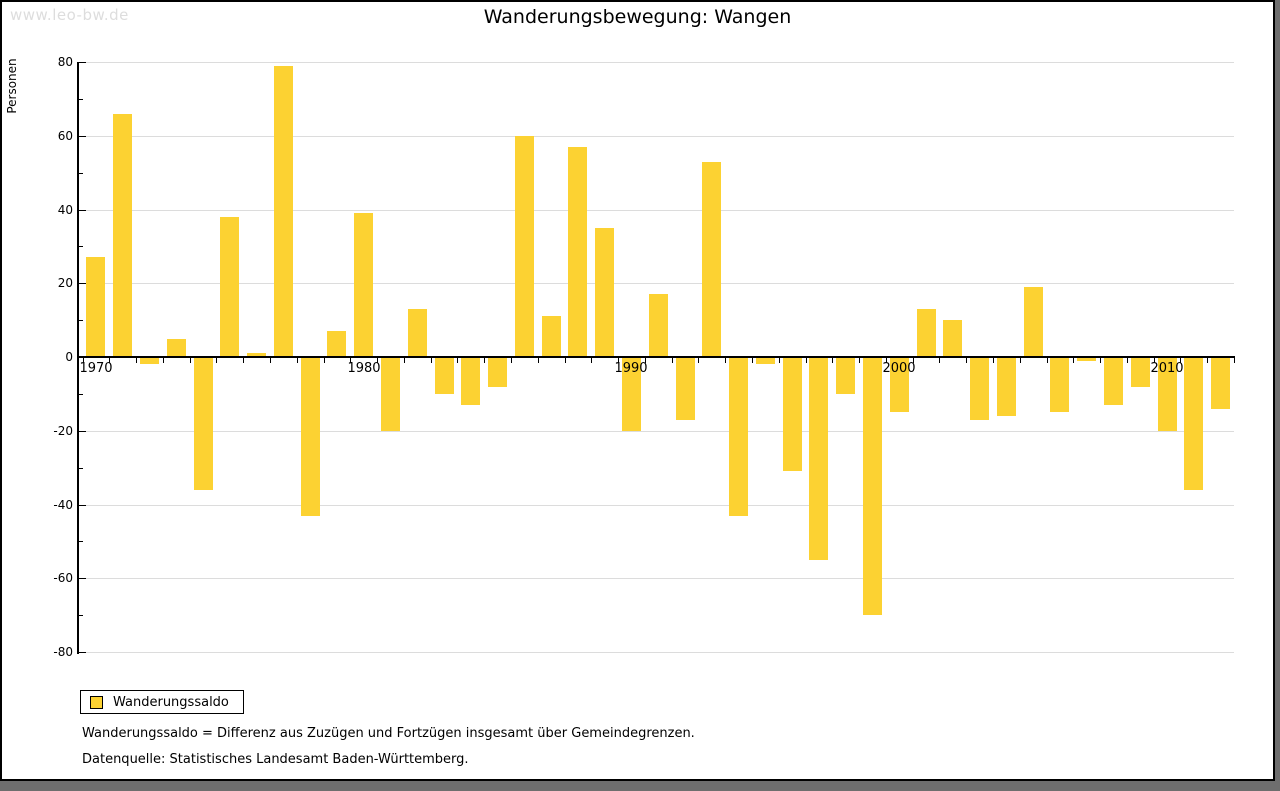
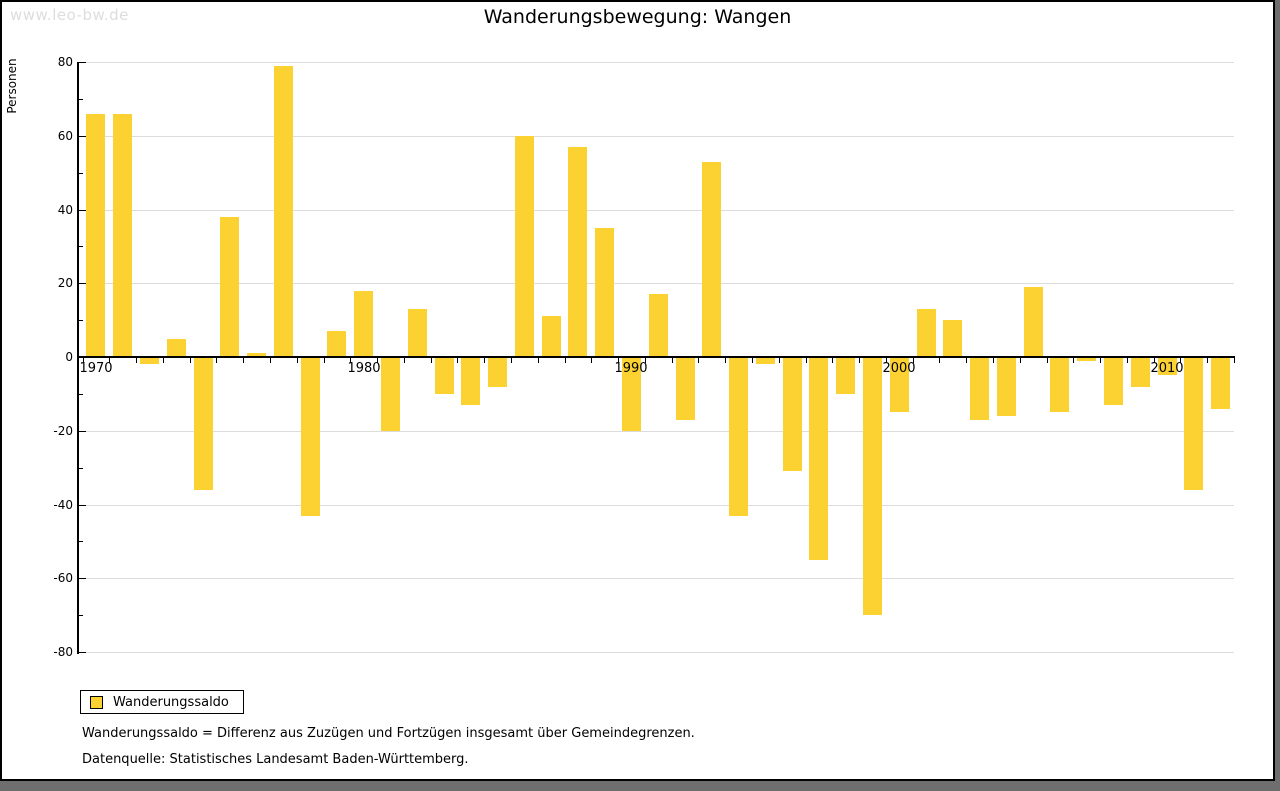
1970: 27 -> 66
1980: 39 -> 18
2010: -20 -> -5
